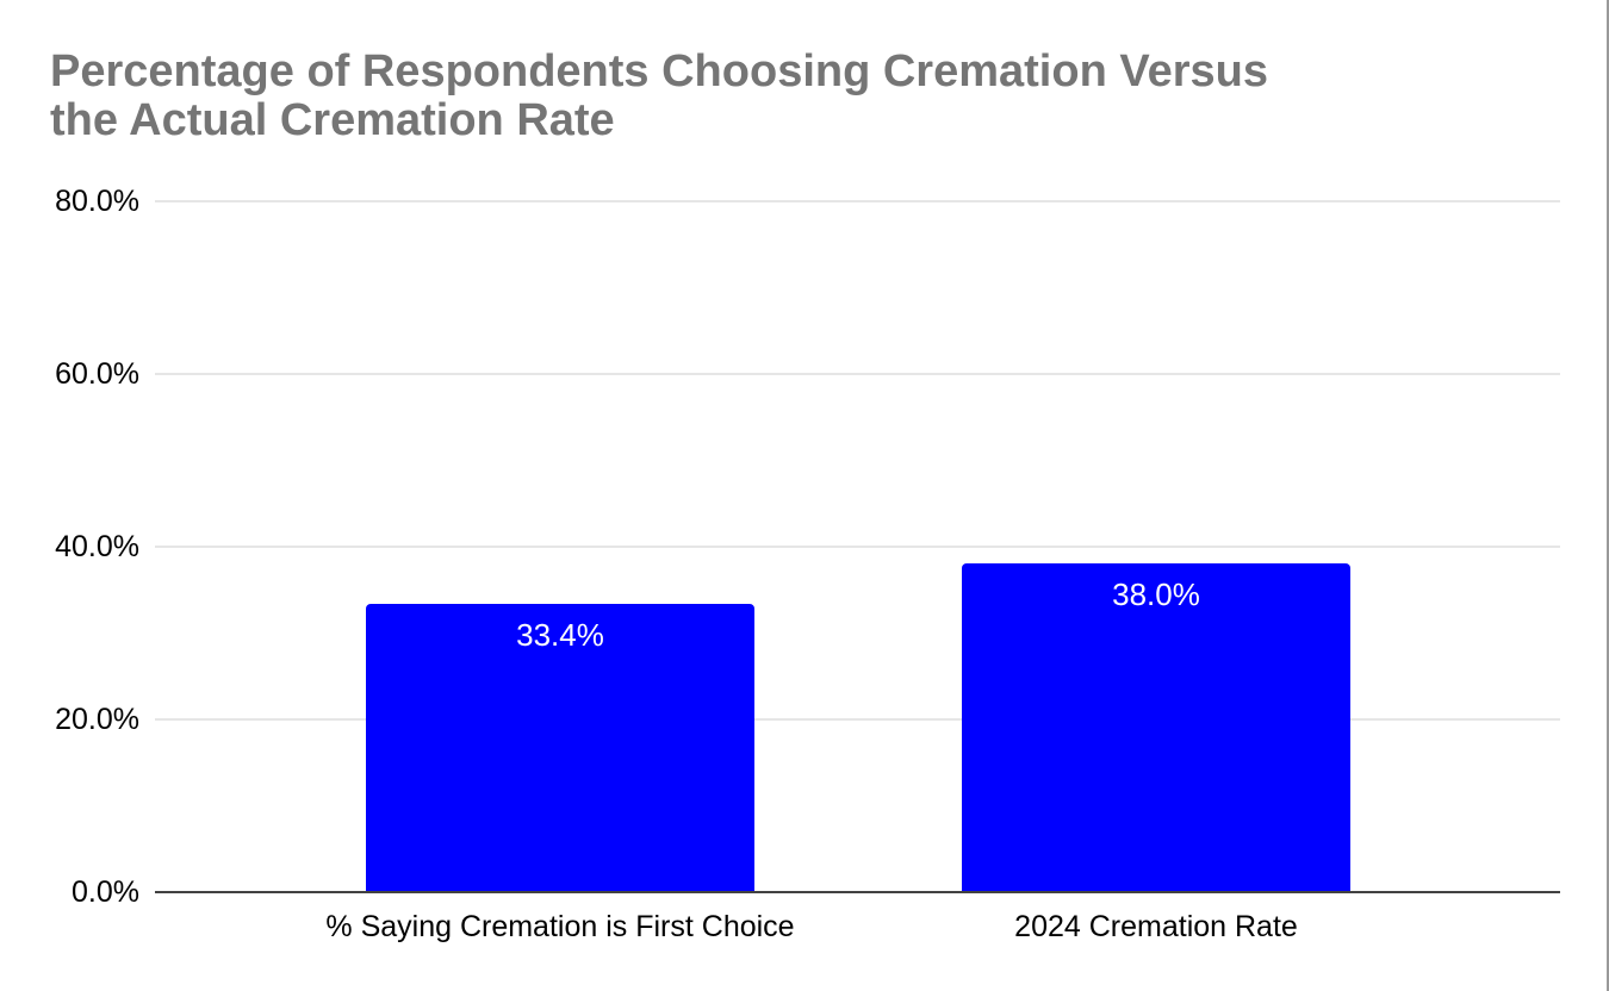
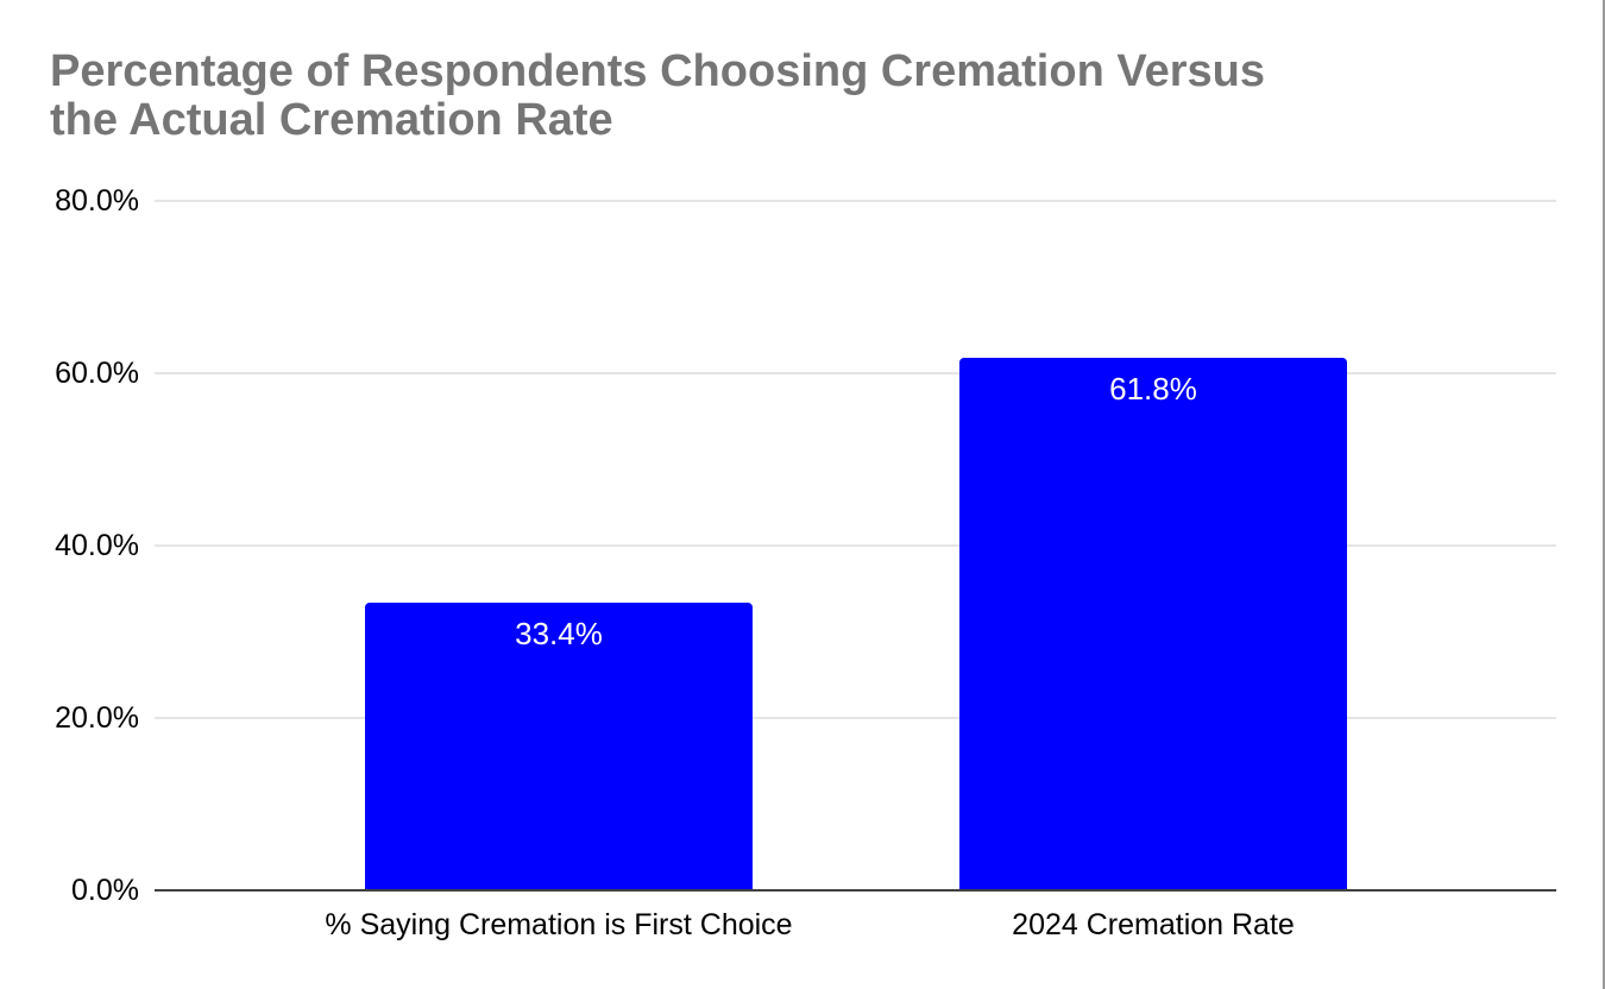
2024 Cremation Rate: 38.0% -> 61.8%
